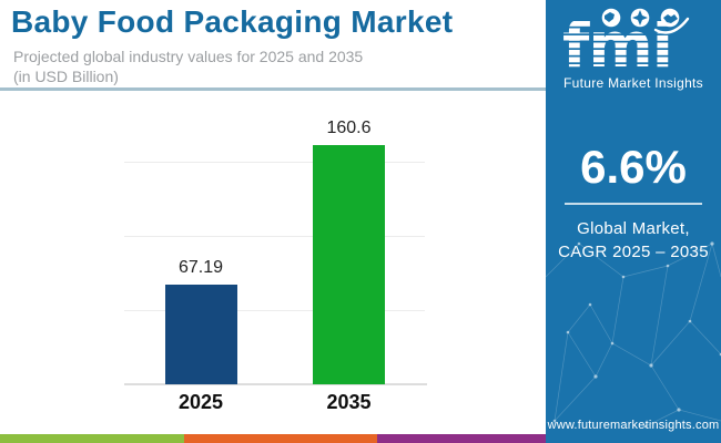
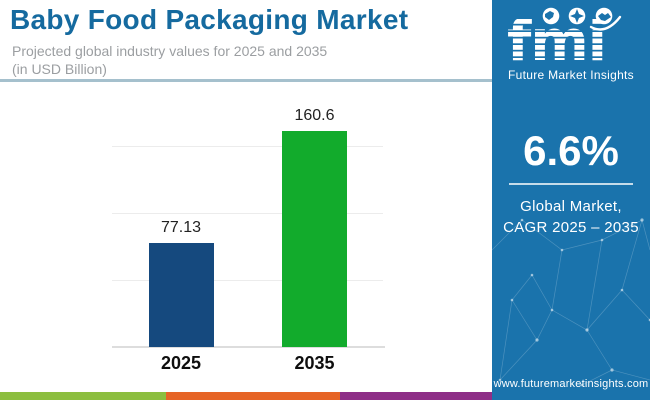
2025: 67.19 -> 77.13
